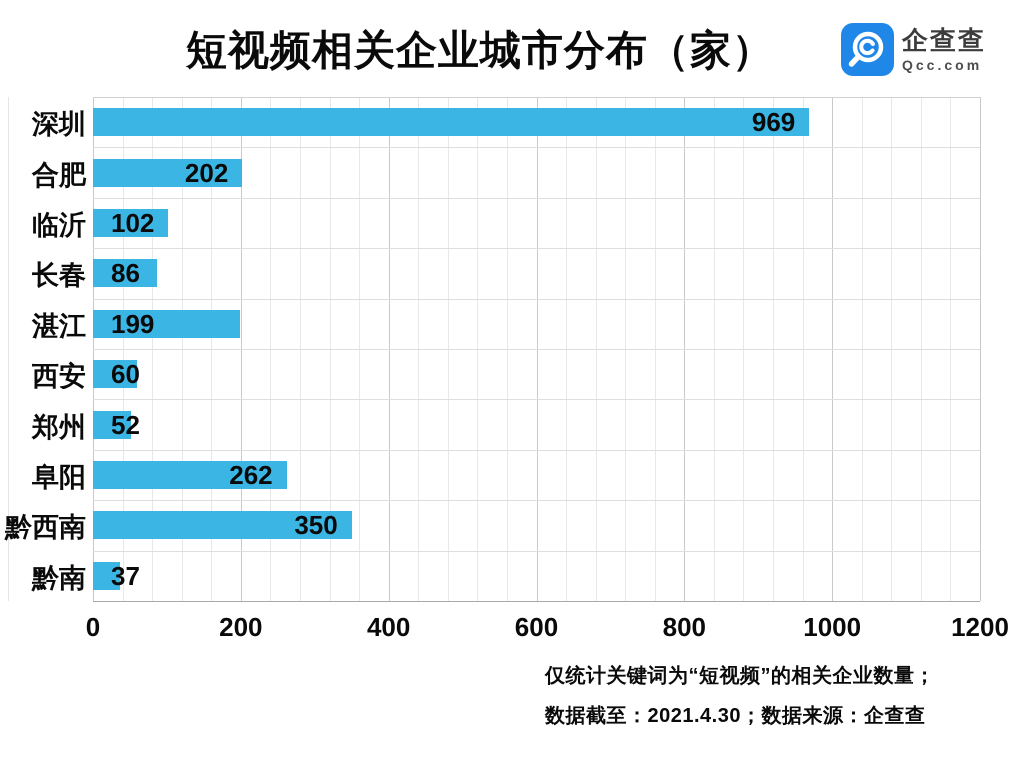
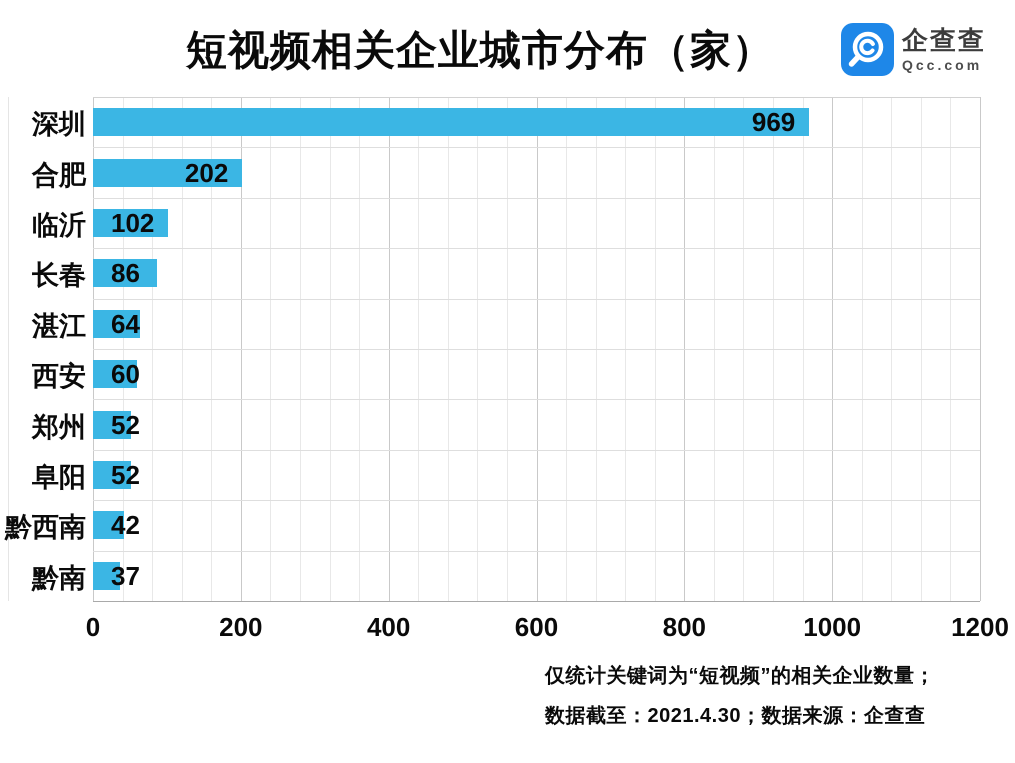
湛江: 199 -> 64
阜阳: 262 -> 52
黔西南: 350 -> 42
